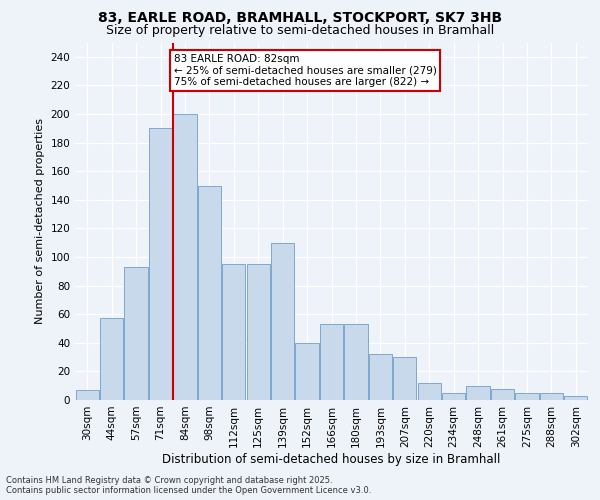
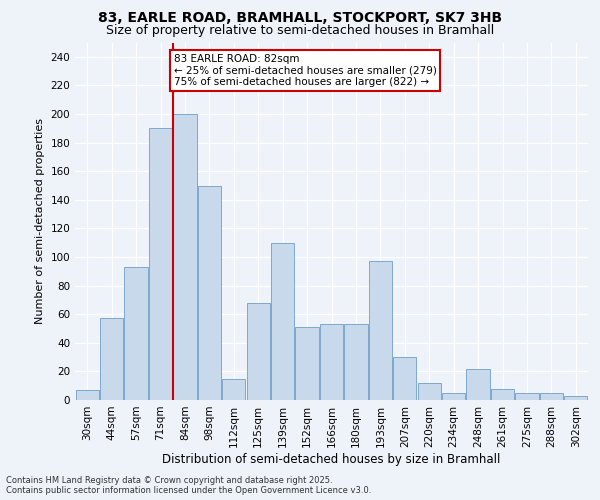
112sqm: 95 -> 15
125sqm: 95 -> 68
152sqm: 40 -> 51
193sqm: 32 -> 97
248sqm: 10 -> 22
